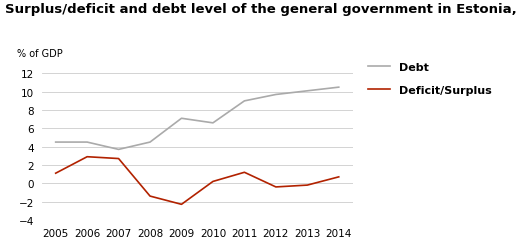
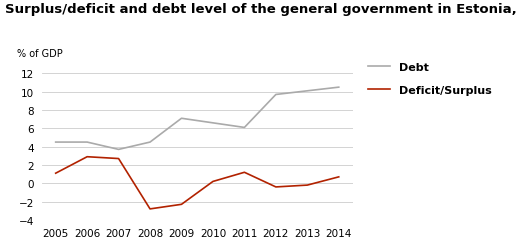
Deficit/Surplus/2008: -1.4 -> -2.8
Debt/2011: 9.0 -> 6.1
